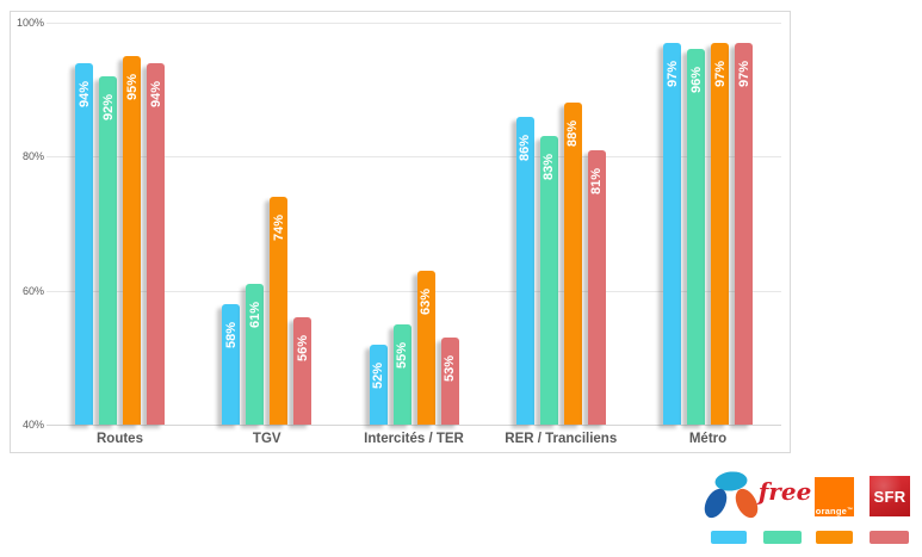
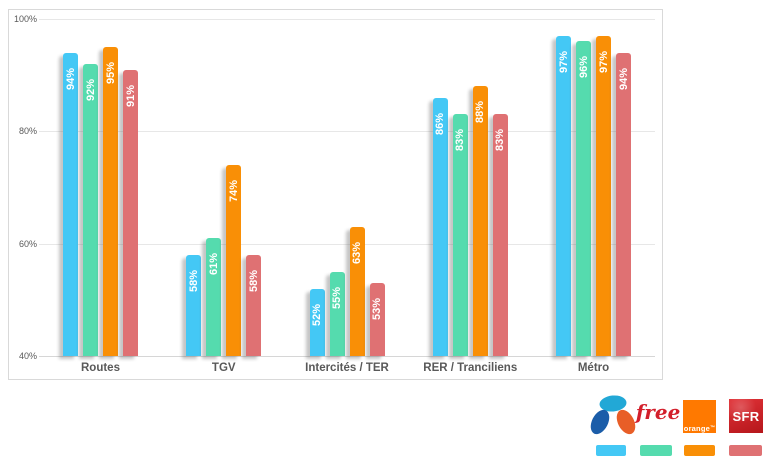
SFR/Routes: 94% -> 91%
SFR/TGV: 56% -> 58%
SFR/RER / Tranciliens: 81% -> 83%
SFR/Métro: 97% -> 94%
